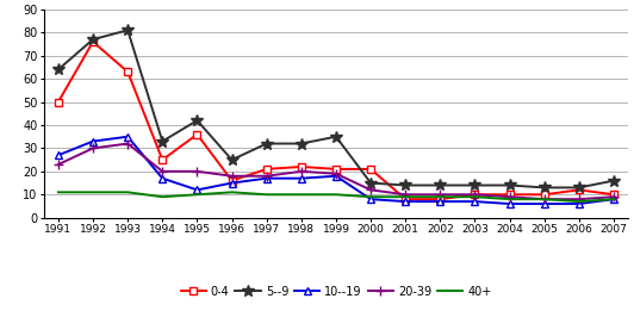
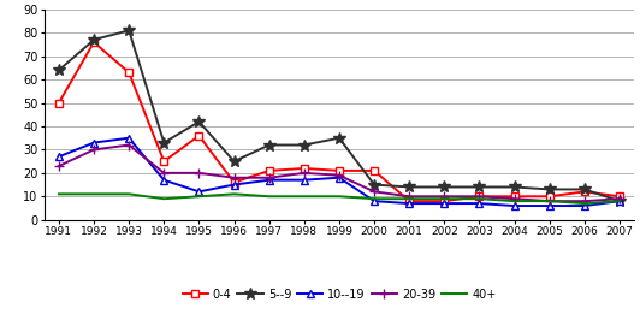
5--9/2007: 16 -> 8
